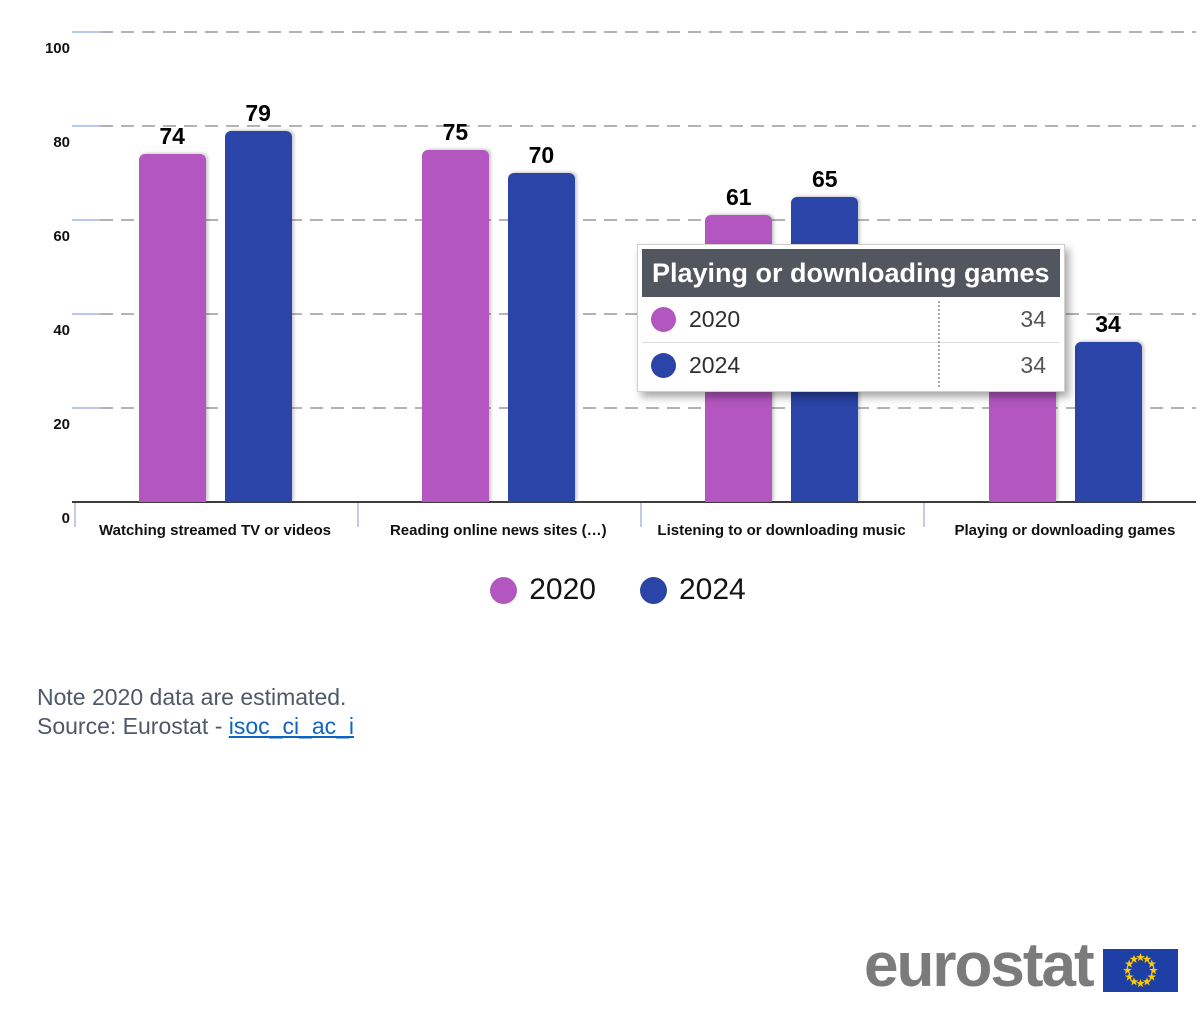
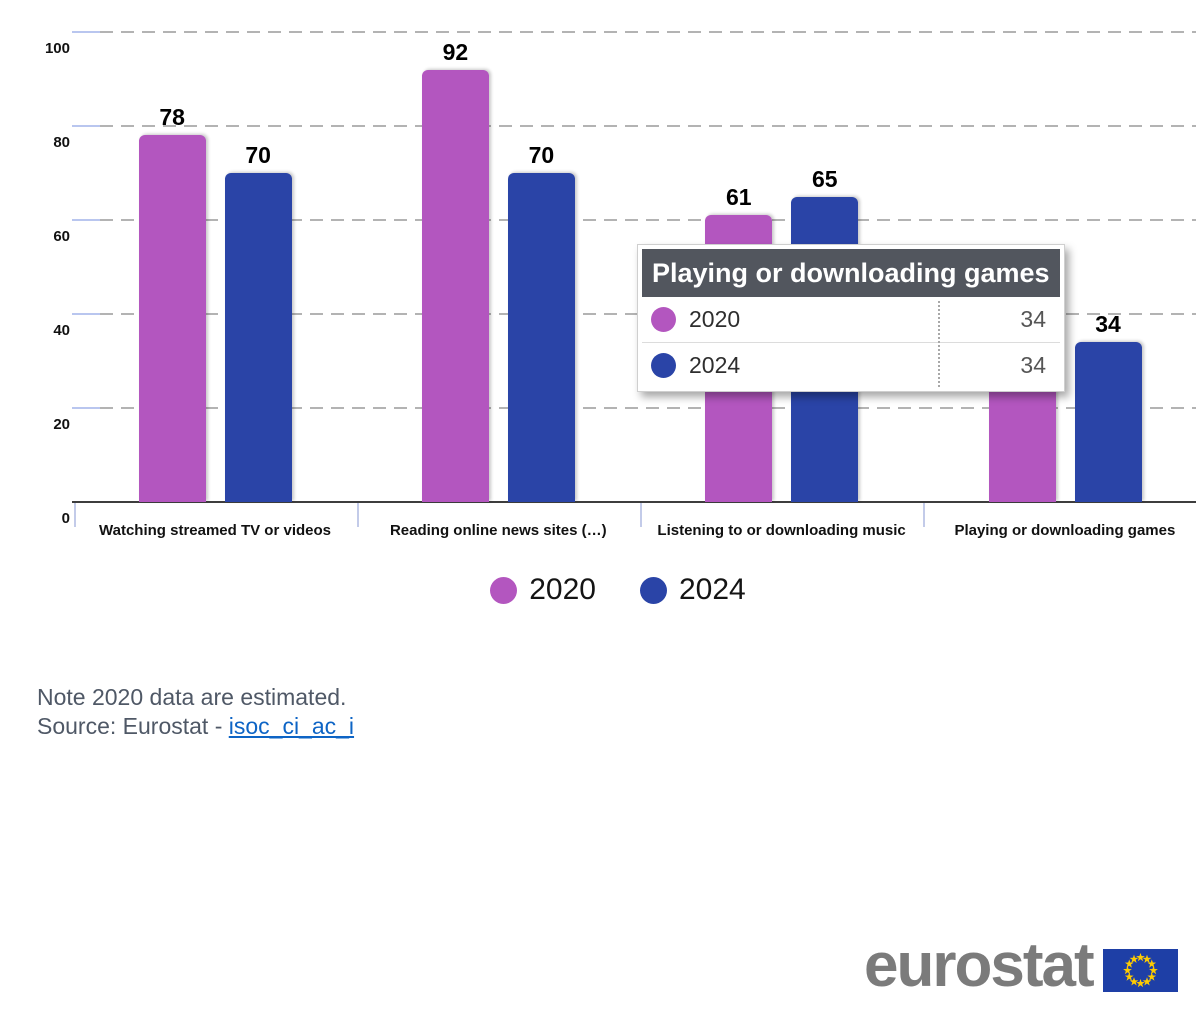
2020/Watching streamed TV or videos: 74 -> 78
2024/Watching streamed TV or videos: 79 -> 70
2020/Reading online news sites (…): 75 -> 92
